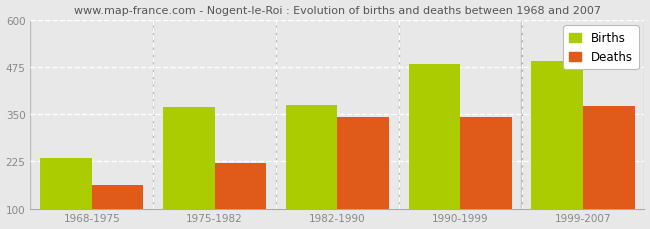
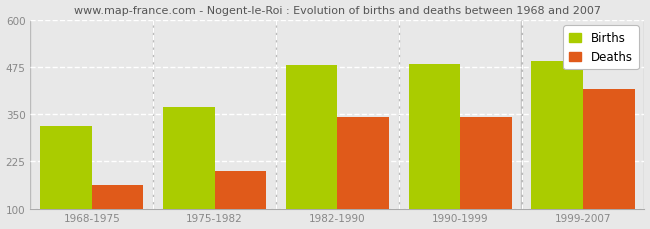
Births/1968-1975: 235 -> 318
Deaths/1975-1982: 220 -> 200
Births/1982-1990: 375 -> 480
Deaths/1999-2007: 370 -> 415
